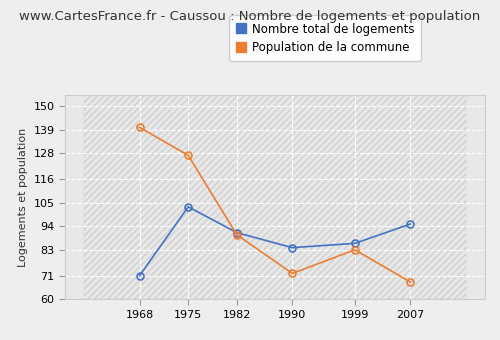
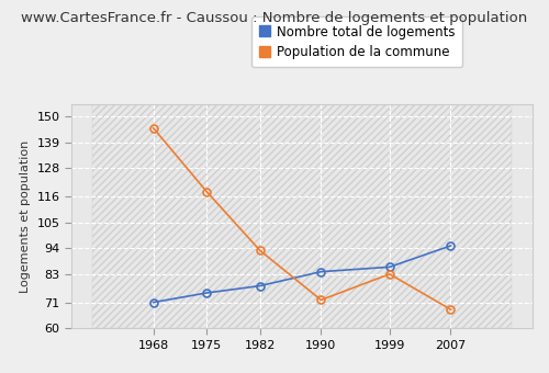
Population de la commune/1968: 140 -> 145
Nombre total de logements/1975: 103 -> 75
Population de la commune/1975: 127 -> 118
Nombre total de logements/1982: 91 -> 78
Population de la commune/1982: 90 -> 93
